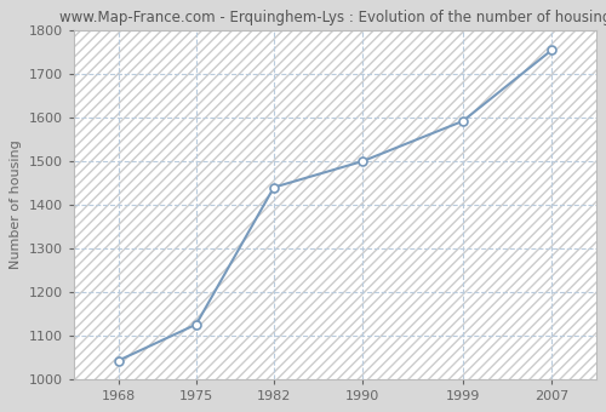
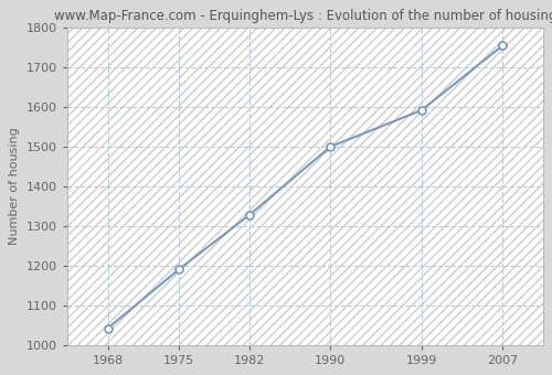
1975: 1125 -> 1190
1982: 1440 -> 1328
